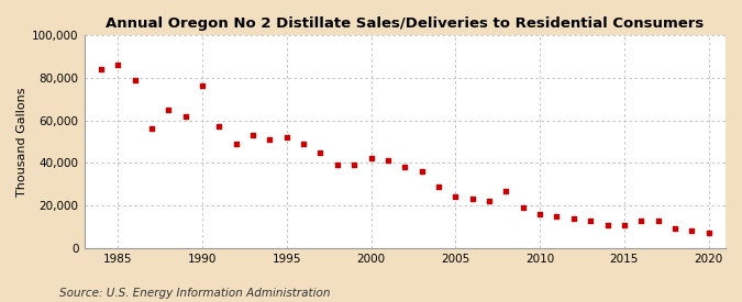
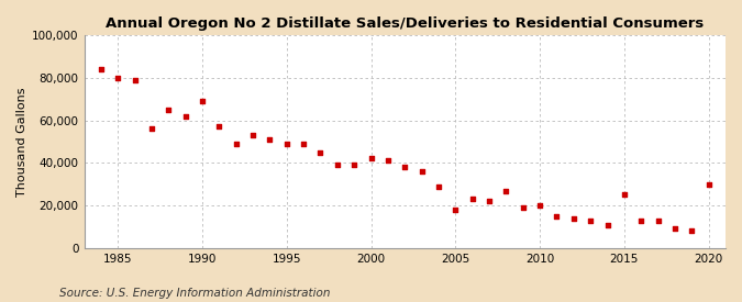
1985: 86,000 -> 80,000
1990: 76,000 -> 69,000
1995: 52,000 -> 49,000
2005: 24,000 -> 18,000
2010: 16,000 -> 20,000
2015: 11,000 -> 25,000
2020: 7,000 -> 30,000
